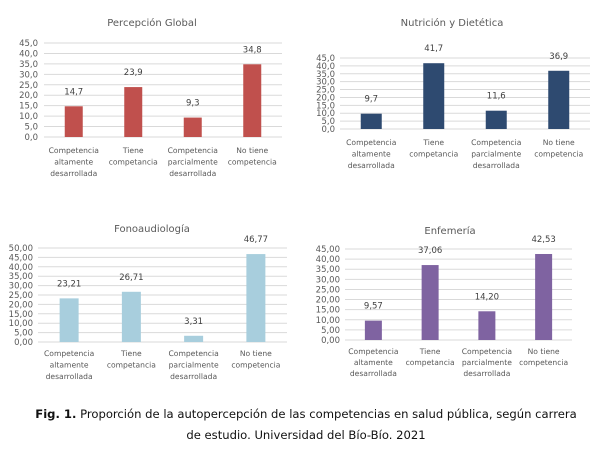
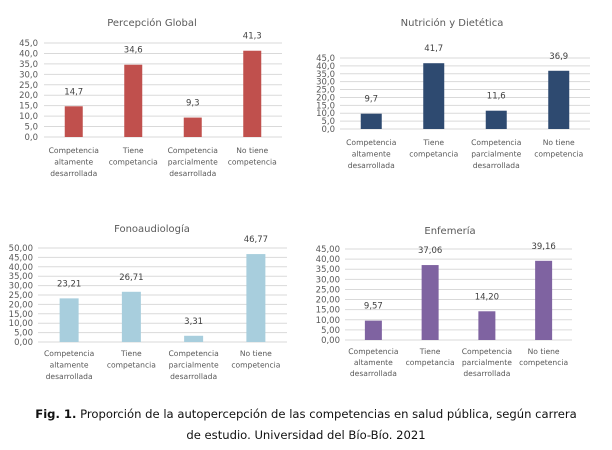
Percepción Global/Tiene competancia: 23,9 -> 34,6
Percepción Global/No tiene competencia: 34,8 -> 41,3
Enfemería/No tiene competencia: 42,53 -> 39,16
